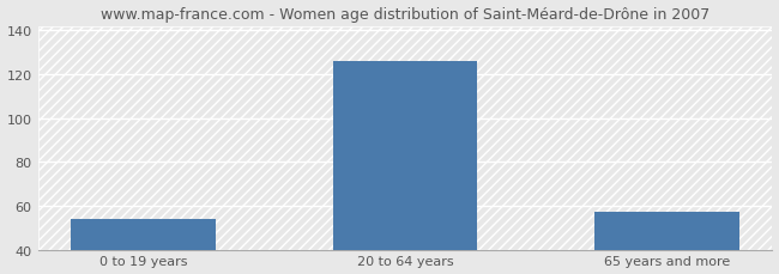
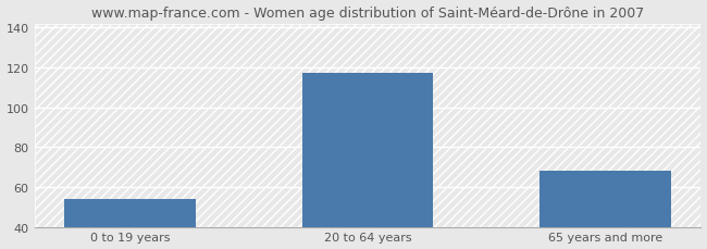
20 to 64 years: 126 -> 117
65 years and more: 57 -> 68
